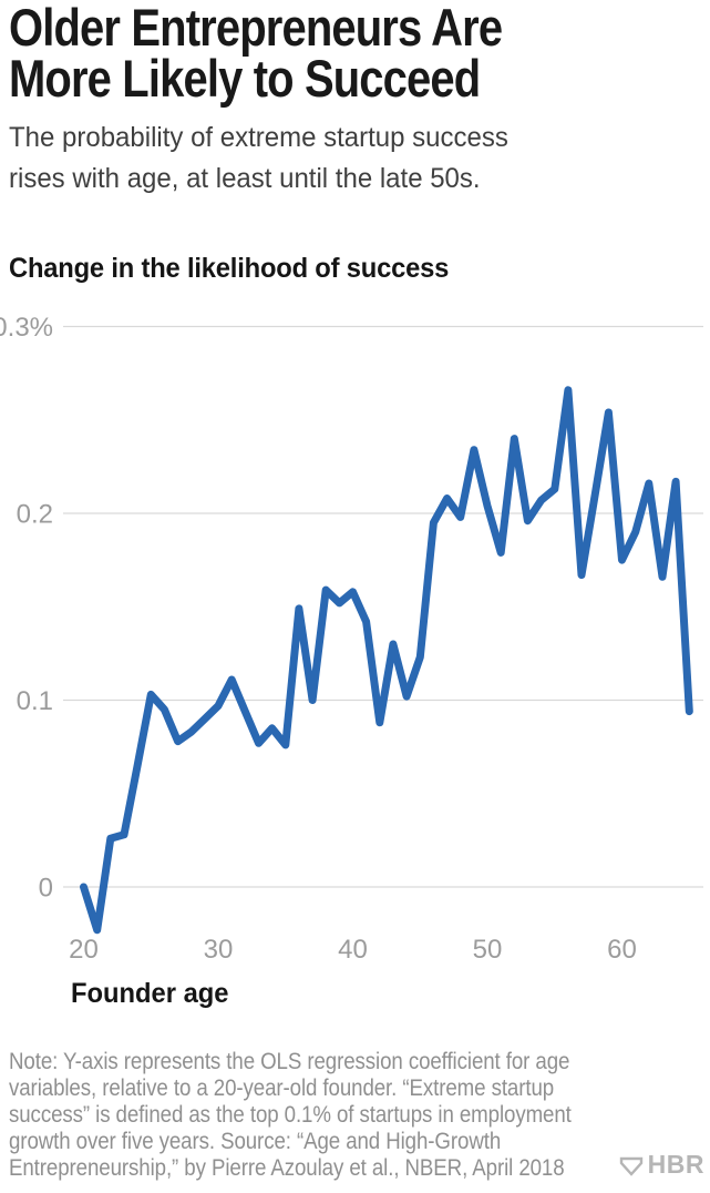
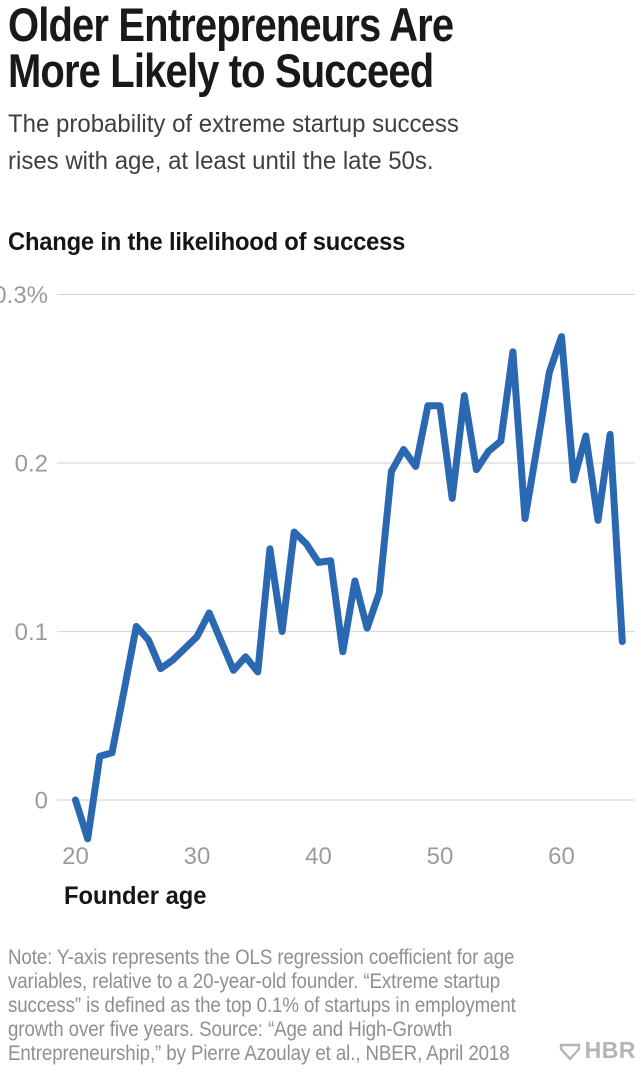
40: 0.158% -> 0.141%
50: 0.204% -> 0.234%
60: 0.175% -> 0.275%
